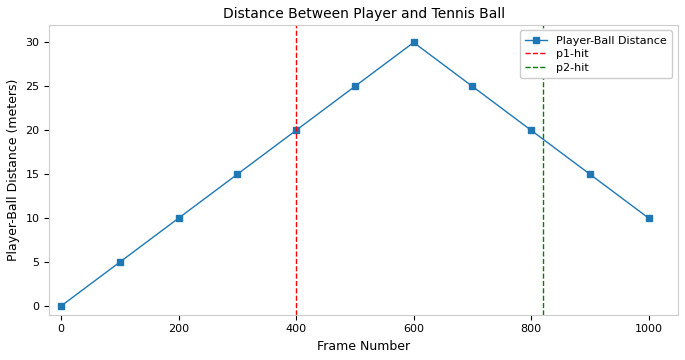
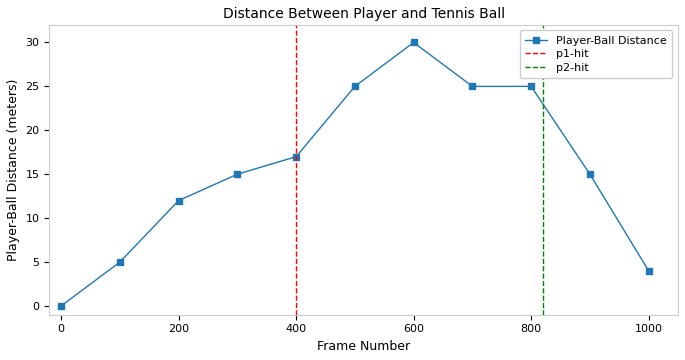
200: 10 -> 12
400: 20 -> 17
800: 20 -> 25
1000: 10 -> 4
